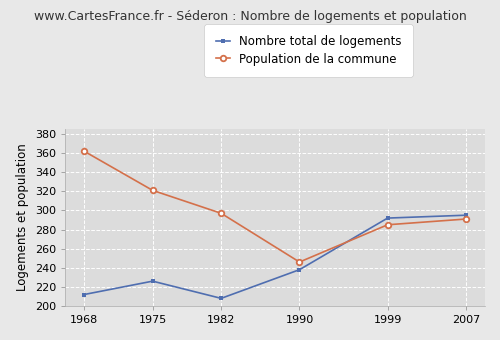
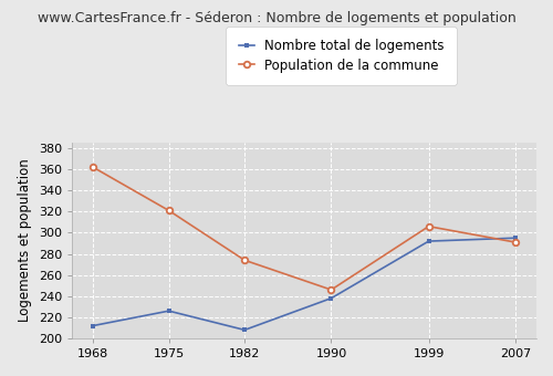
Population de la commune/1982: 297 -> 274
Population de la commune/1999: 285 -> 306
